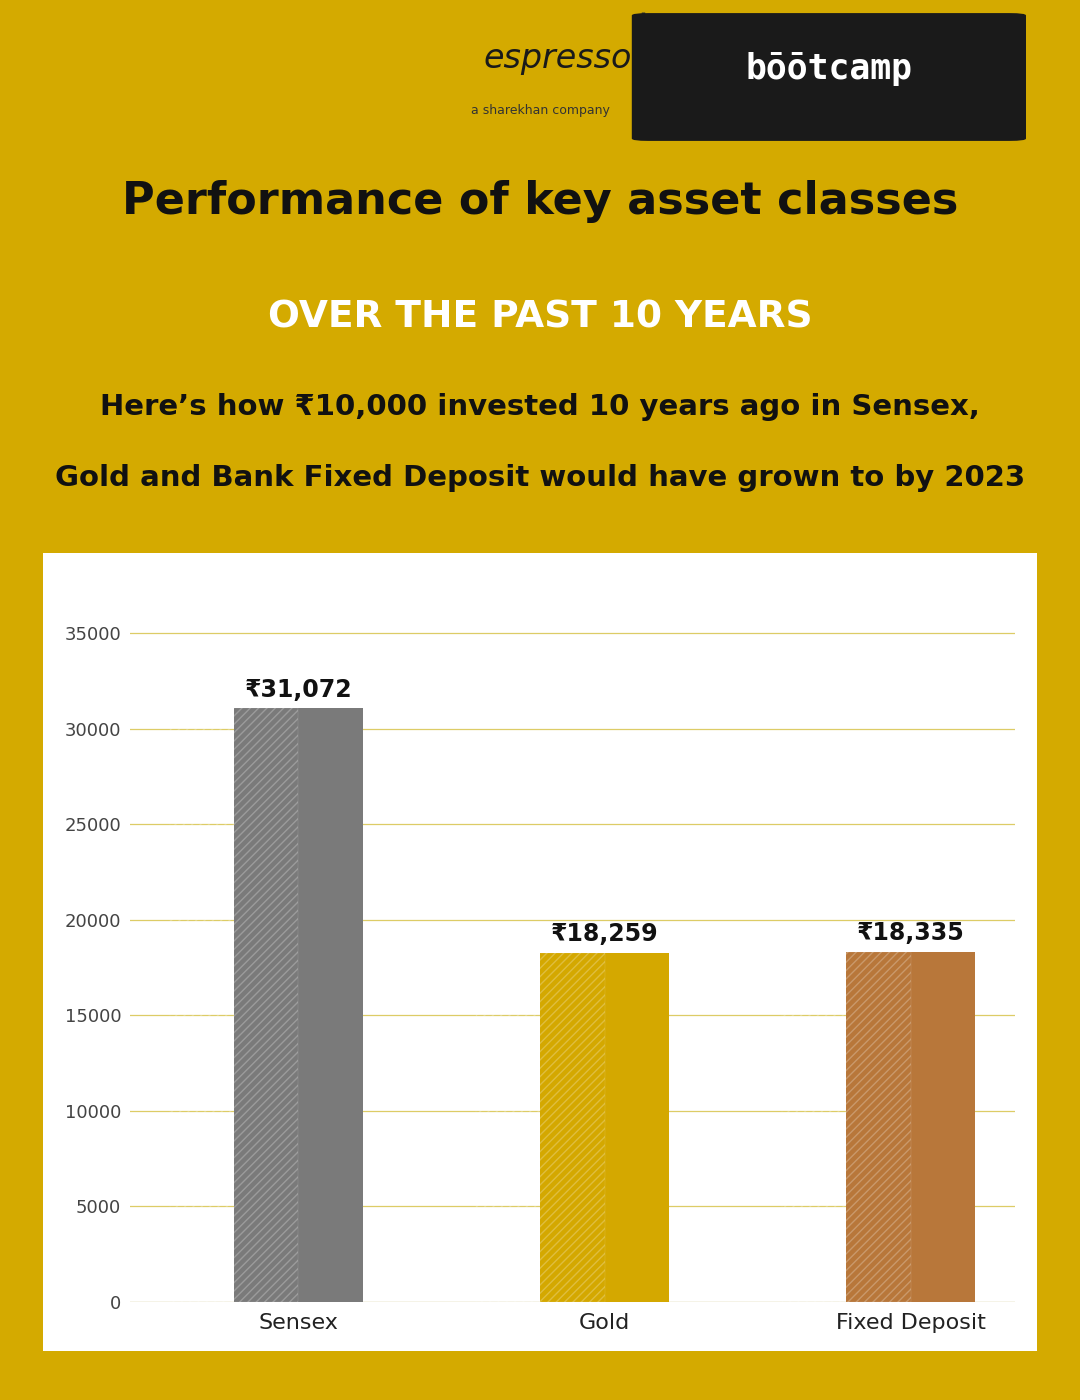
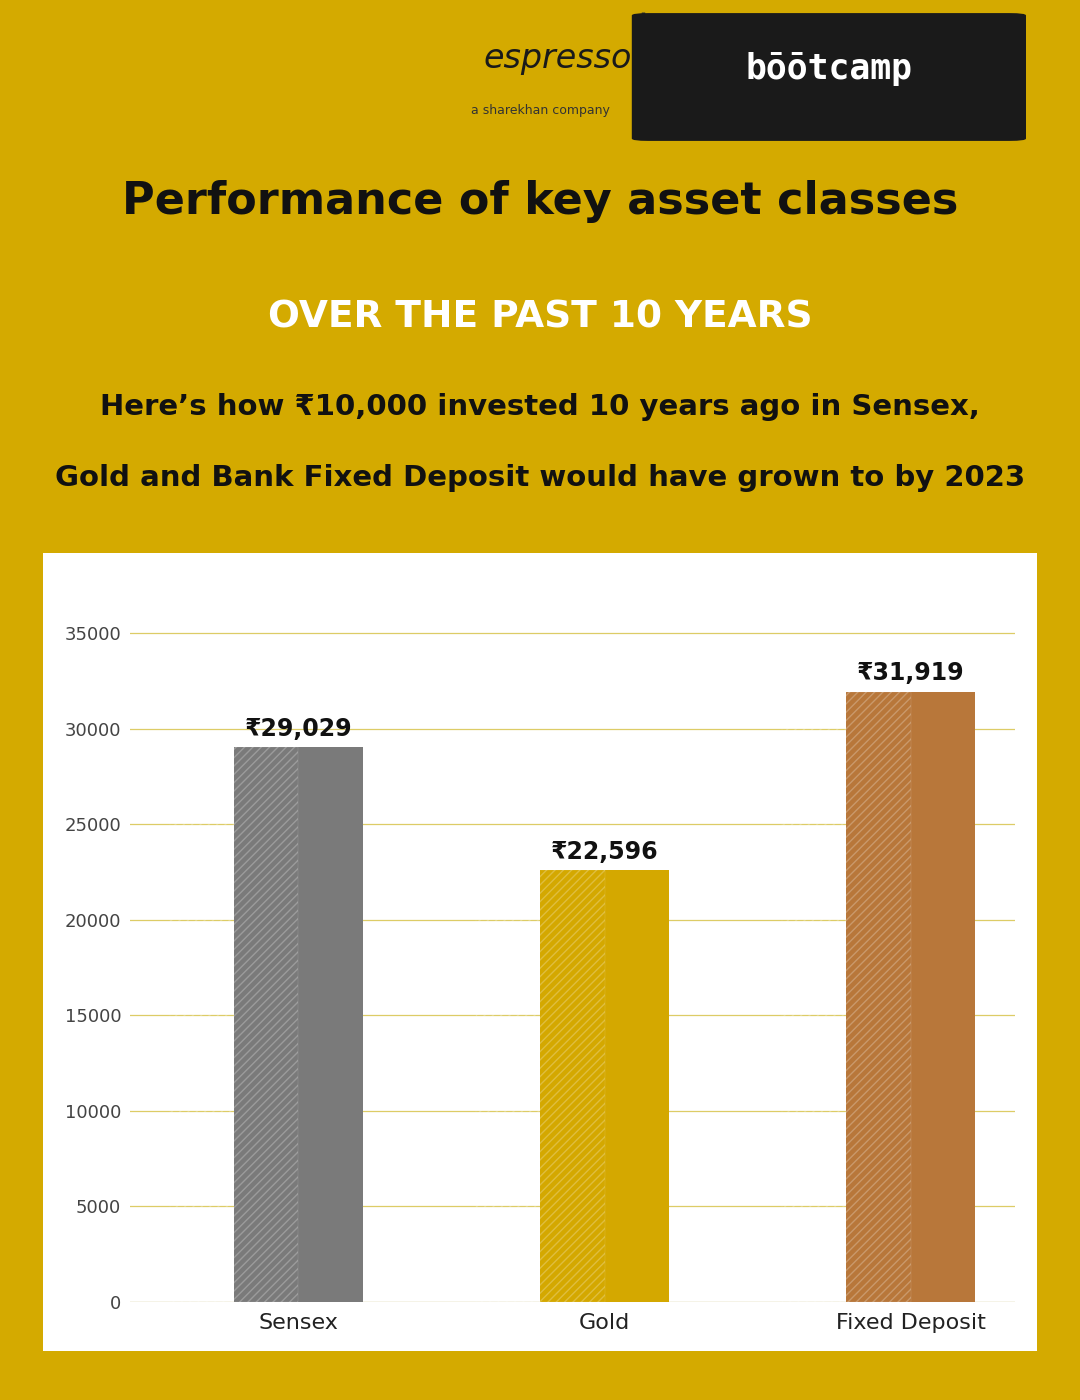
Sensex: ₹31,072 -> ₹29,029
Gold: ₹18,259 -> ₹22,596
Fixed Deposit: ₹18,335 -> ₹31,919
